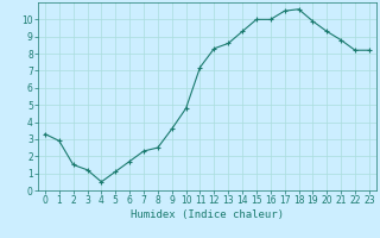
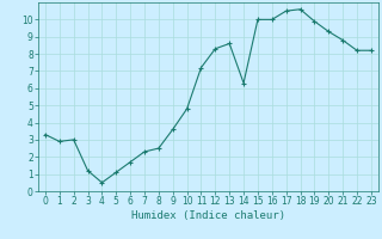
2: 1.5 -> 3.0
14: 9.3 -> 6.3
